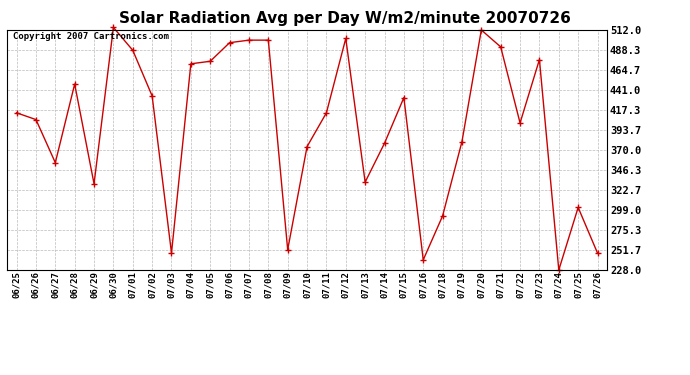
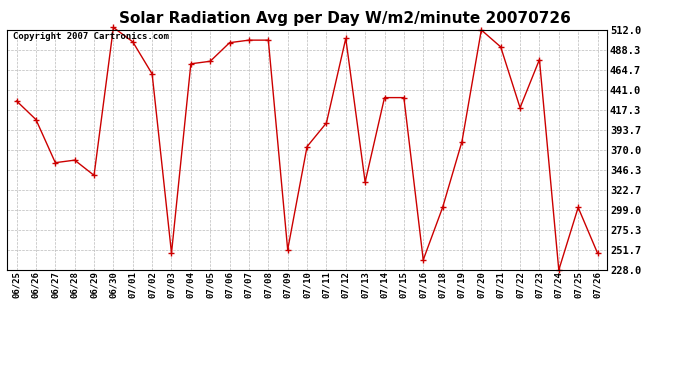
06/25: 414 -> 428
06/28: 448 -> 358
06/29: 330 -> 340
07/01: 488 -> 498
07/02: 434 -> 460
07/11: 414 -> 402
07/14: 378 -> 432
07/18: 292 -> 302
07/22: 402 -> 420
